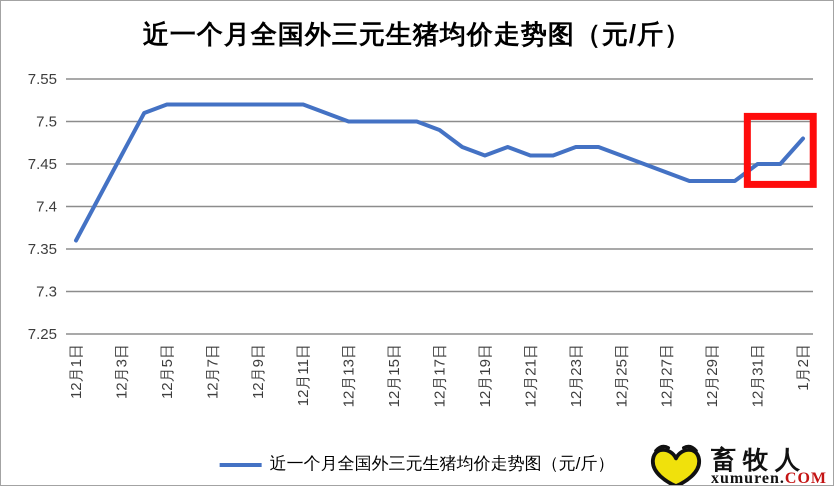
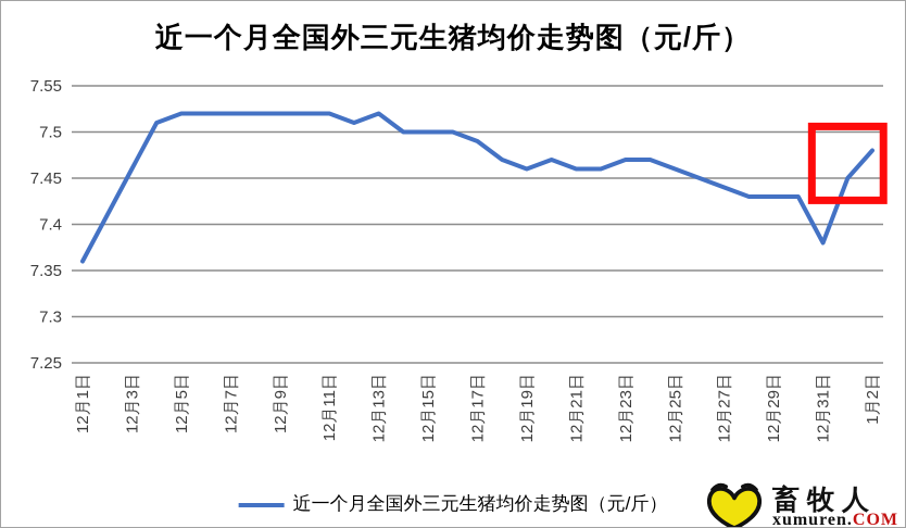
12月13日: 7.50 -> 7.52
12月31日: 7.45 -> 7.38
